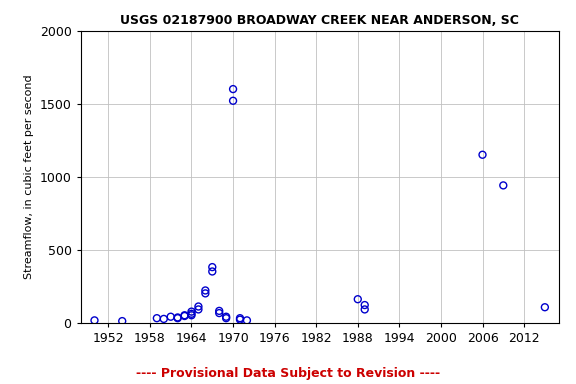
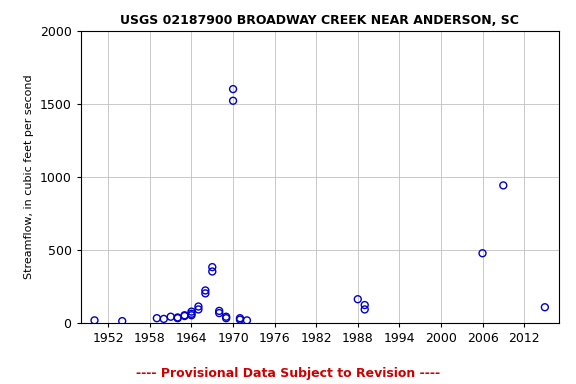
2006: 1150 -> 480
